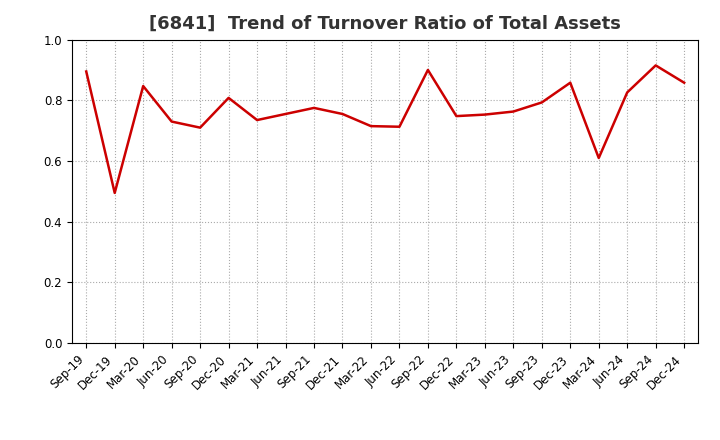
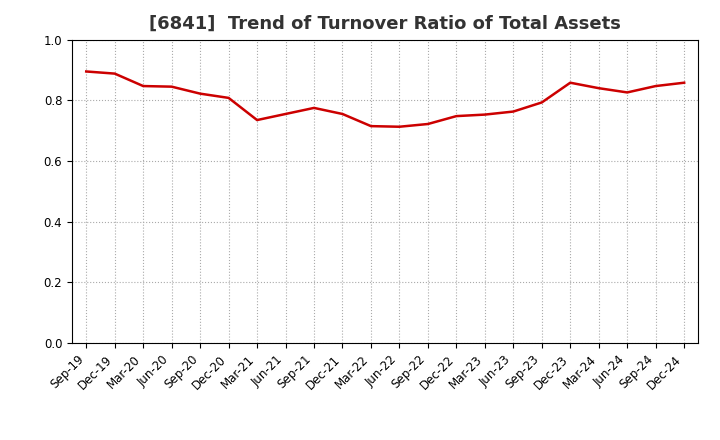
Dec-19: 0.495 -> 0.888
Jun-20: 0.730 -> 0.845
Sep-20: 0.710 -> 0.822
Sep-22: 0.900 -> 0.722
Mar-24: 0.610 -> 0.840
Sep-24: 0.915 -> 0.847
